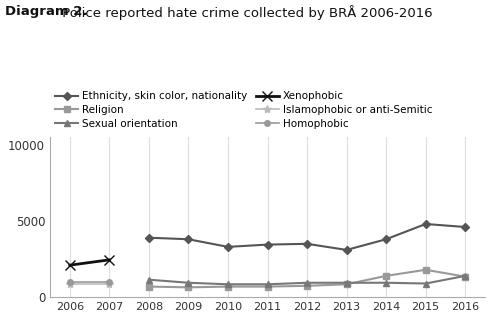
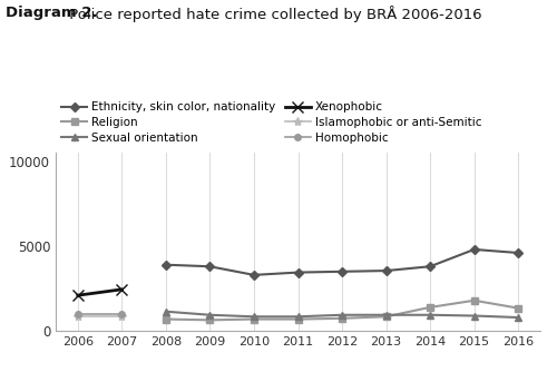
Ethnicity, skin color, nationality/2013: 3100 -> 3600
Sexual orientation/2016: 1400 -> 800
